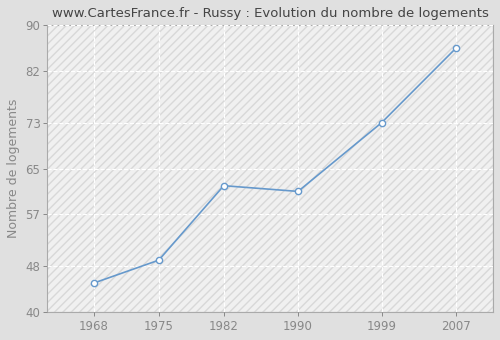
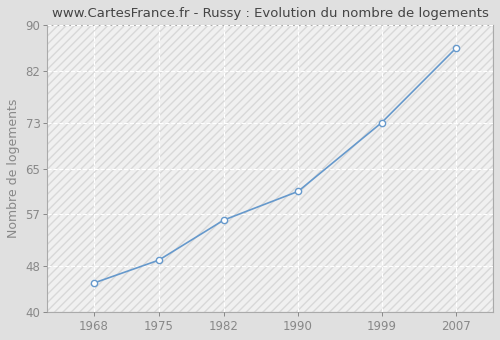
1982: 62 -> 56
